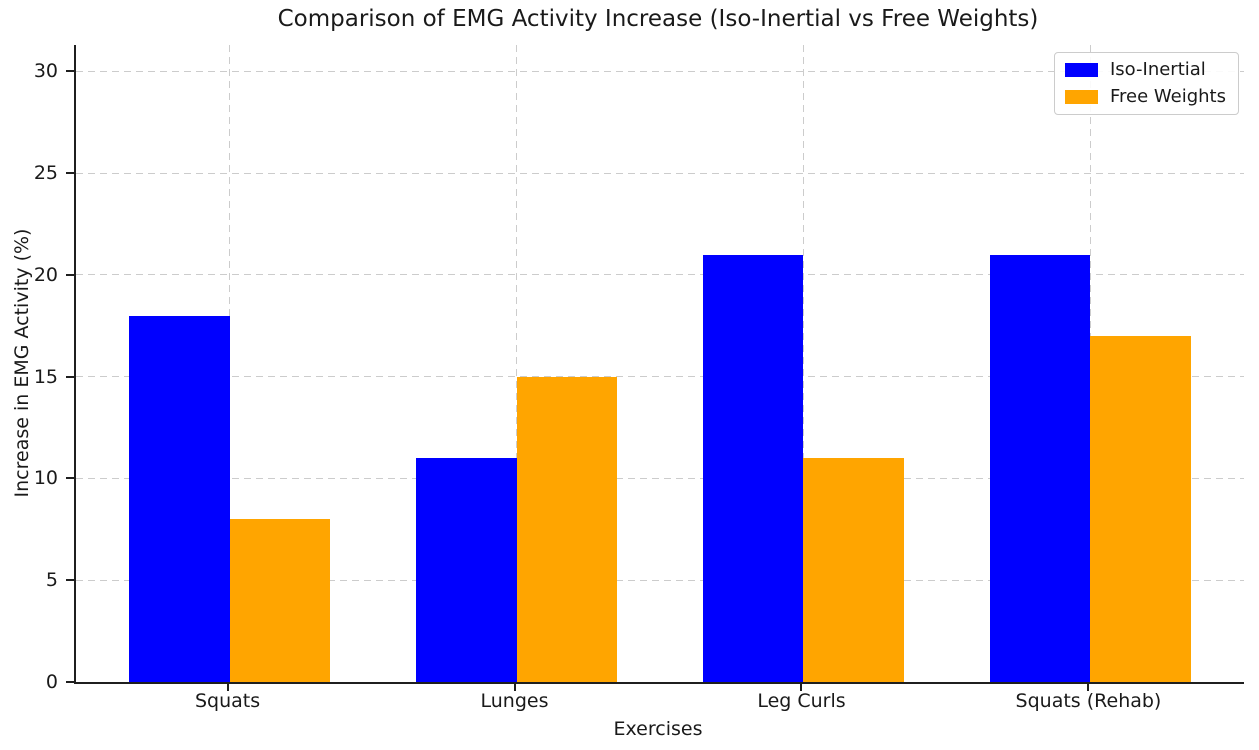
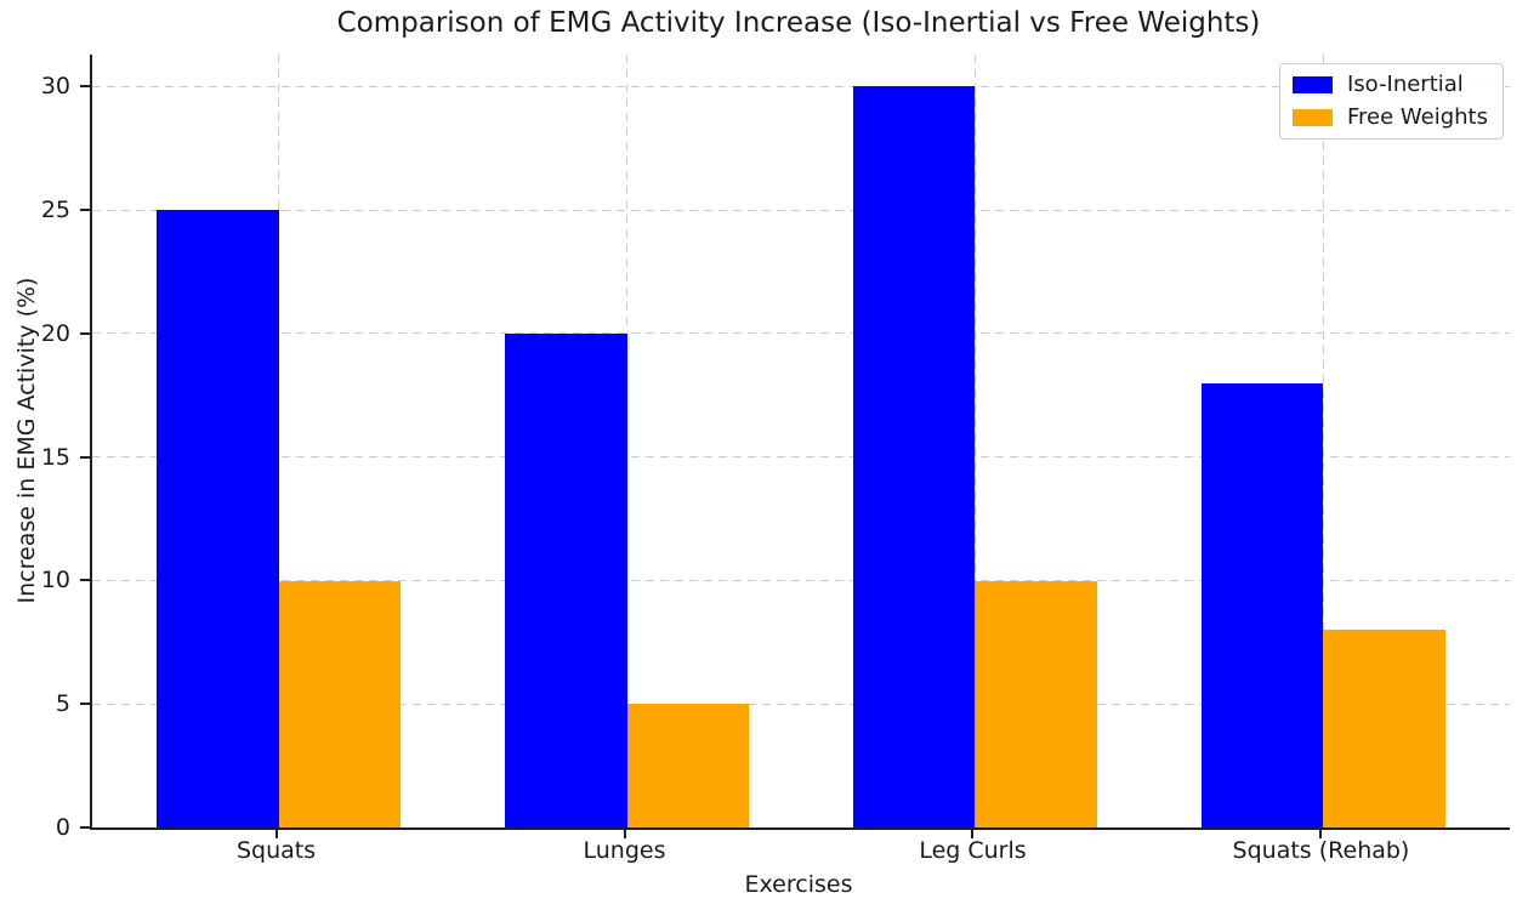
Iso-Inertial/Squats: 18 -> 25
Free Weights/Squats: 8 -> 10
Iso-Inertial/Lunges: 11 -> 20
Free Weights/Lunges: 15 -> 5
Iso-Inertial/Leg Curls: 21 -> 30
Free Weights/Leg Curls: 11 -> 10
Iso-Inertial/Squats (Rehab): 21 -> 18
Free Weights/Squats (Rehab): 17 -> 8
